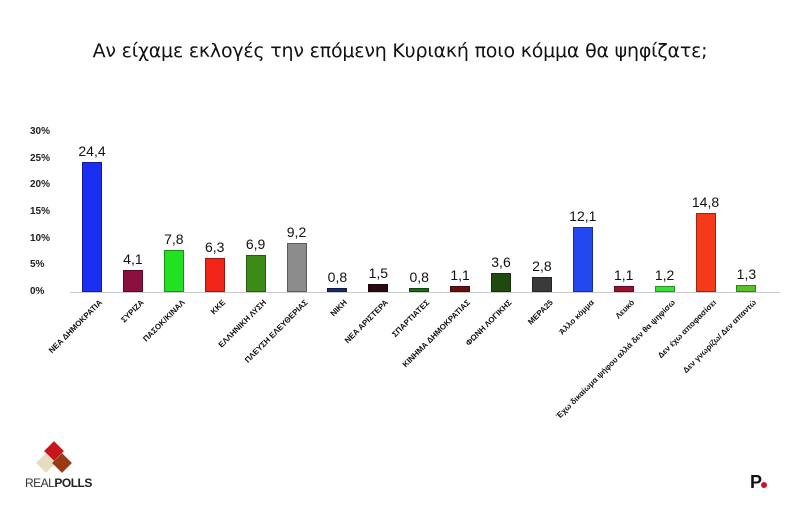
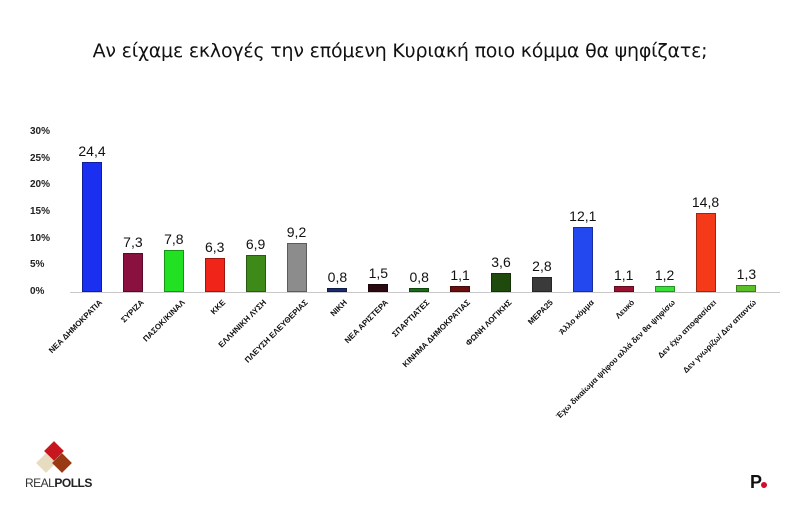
ΣΥΡΙΖΑ: 4,1 -> 7,3
